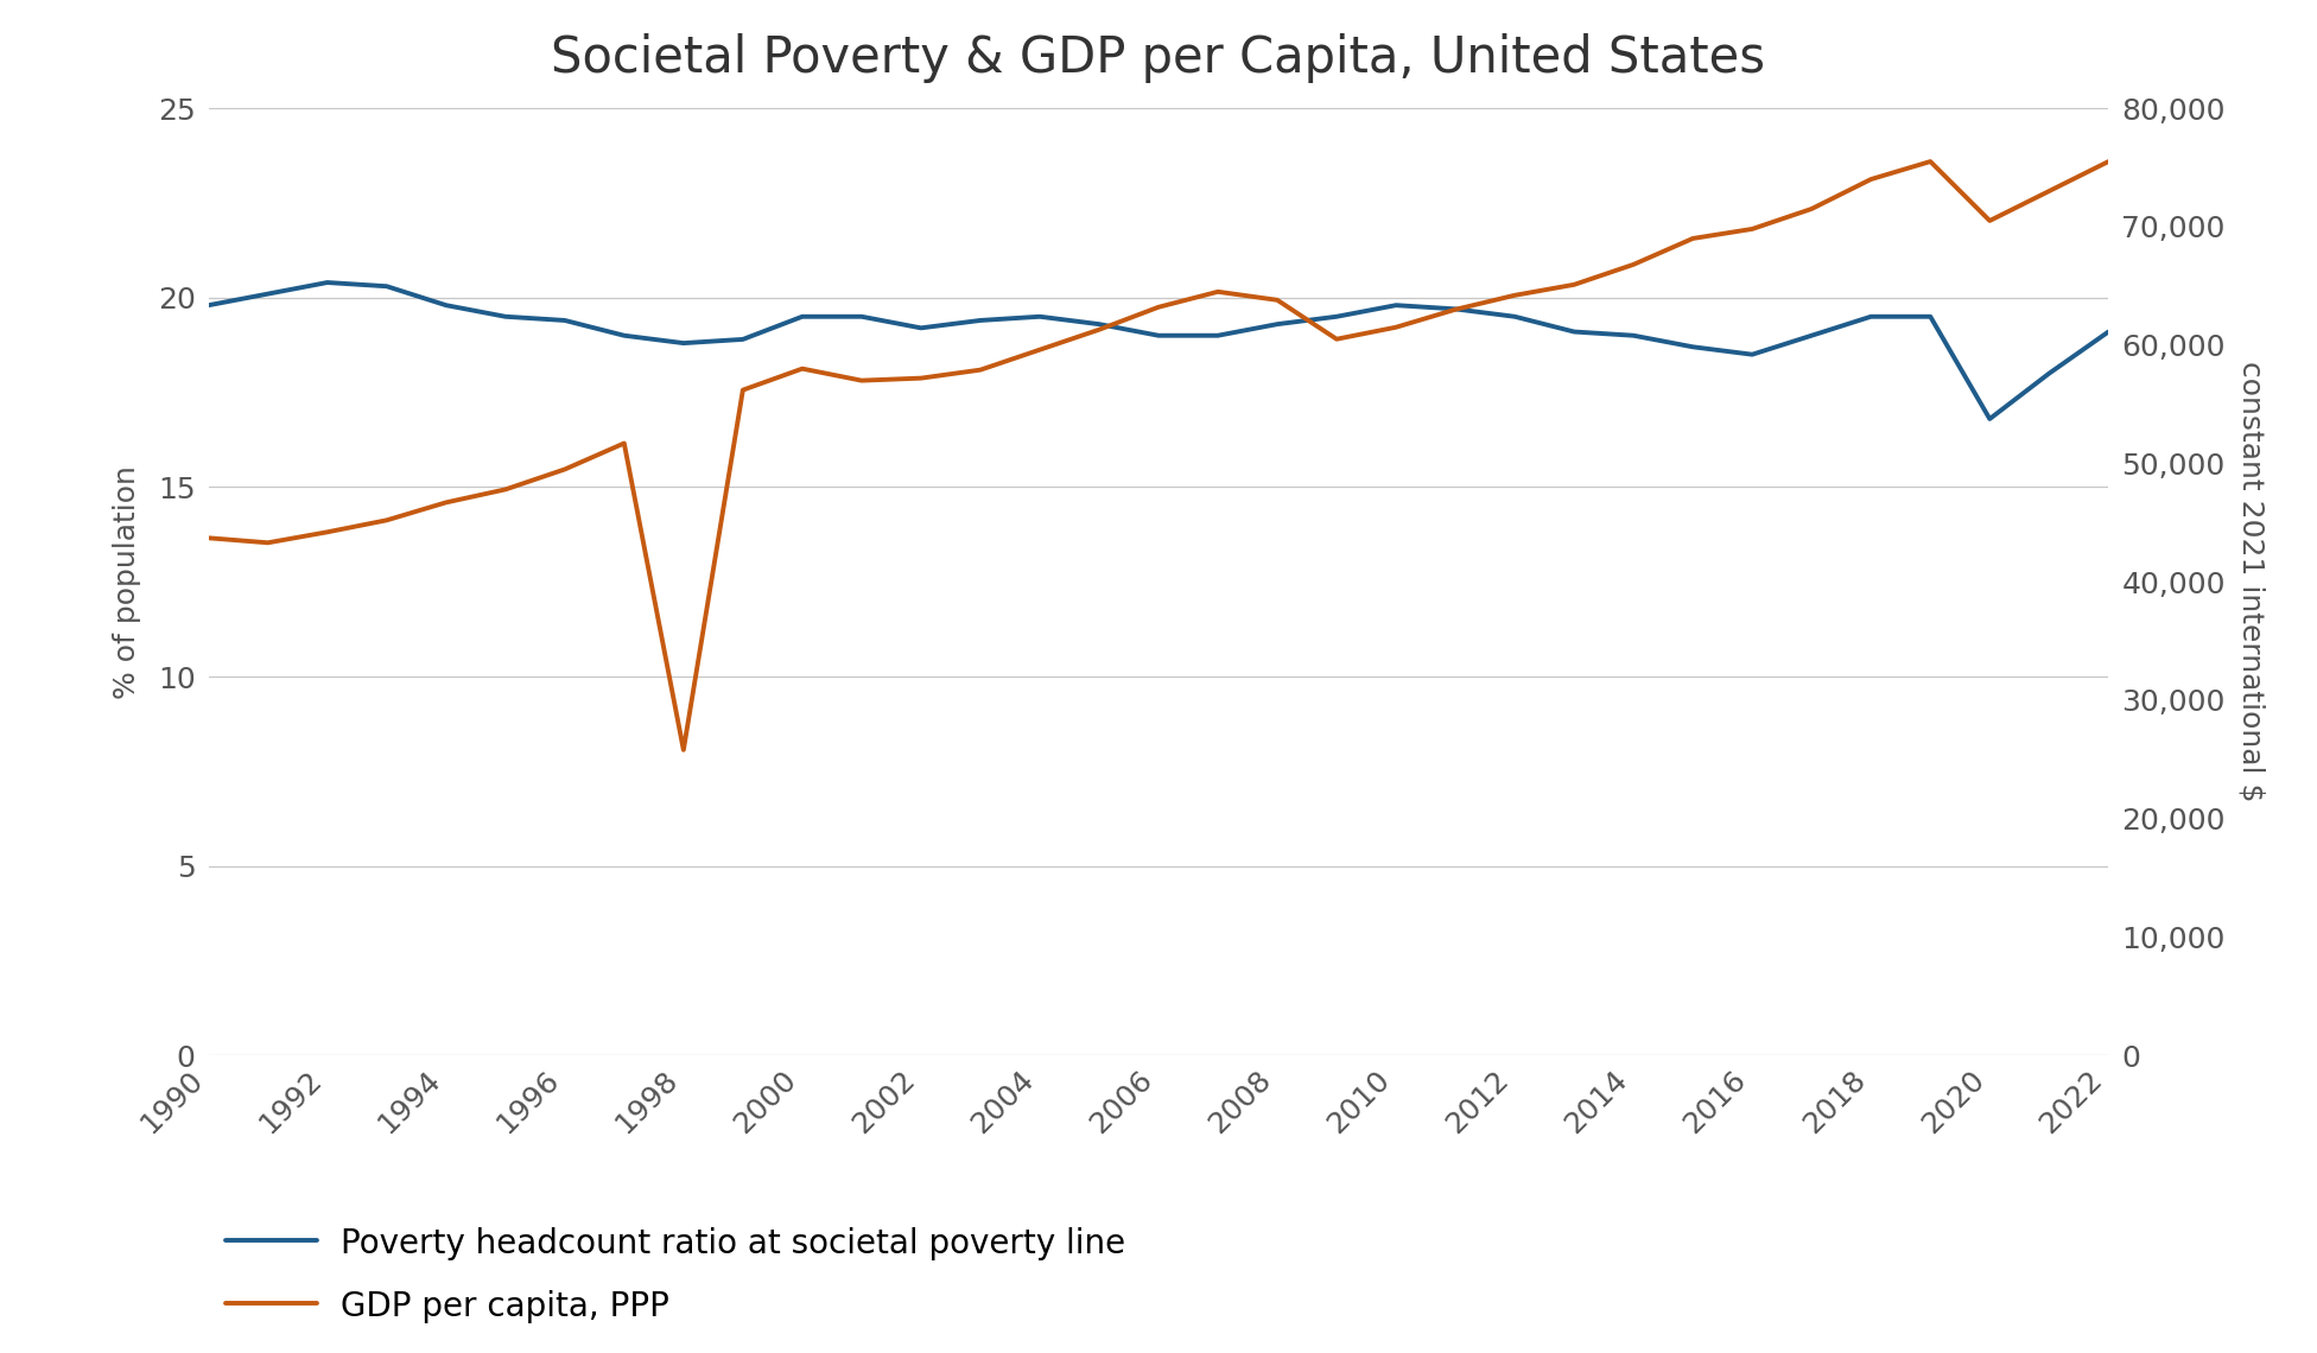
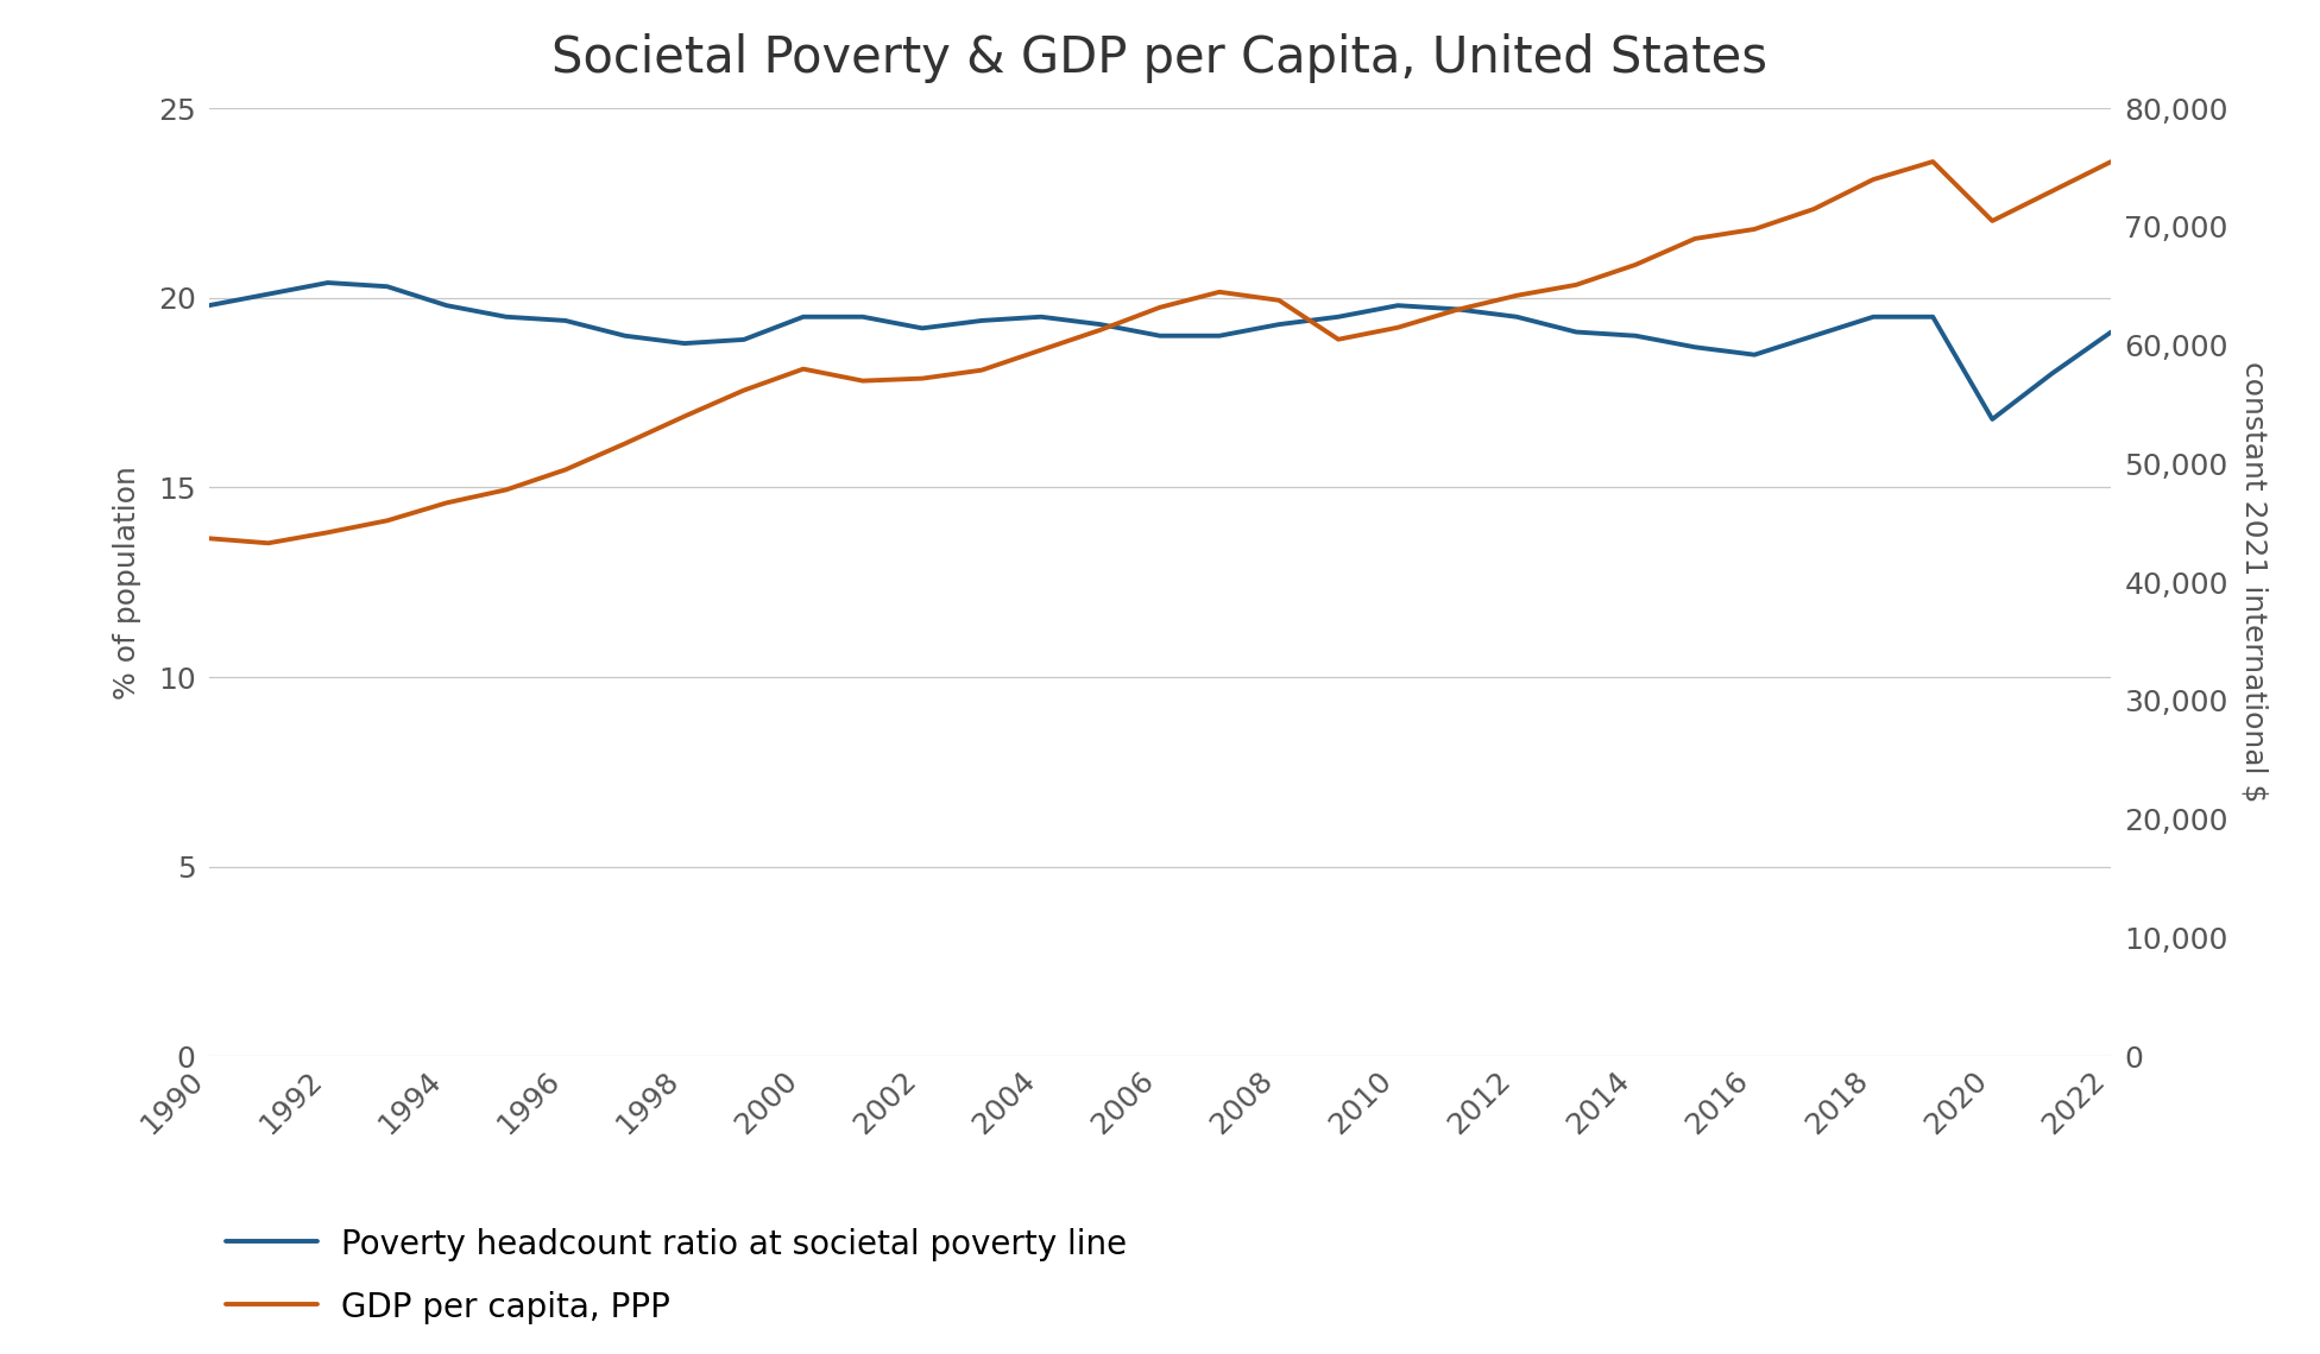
GDP per capita, PPP/1998: 25,800 -> 54,000
